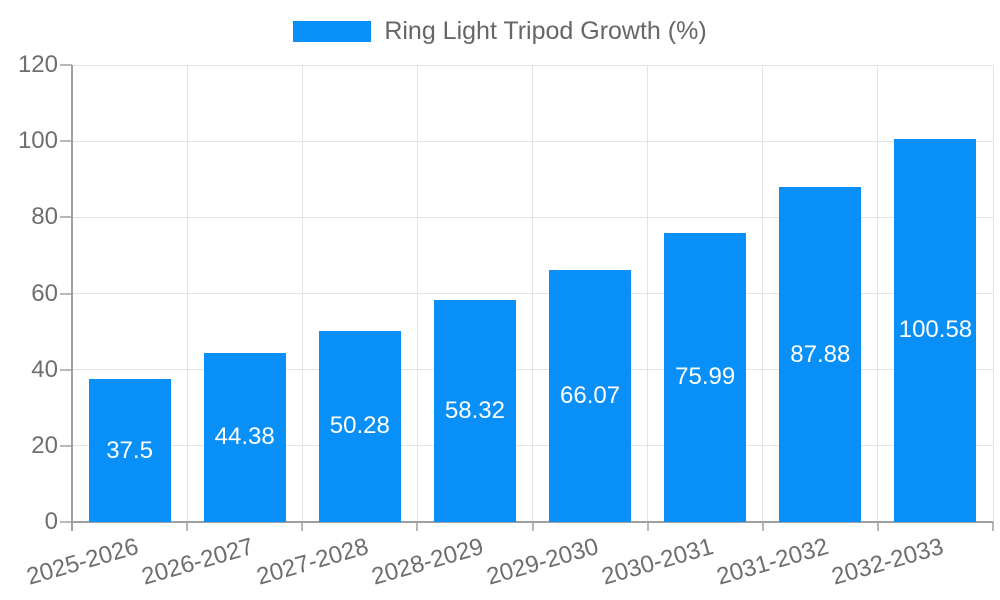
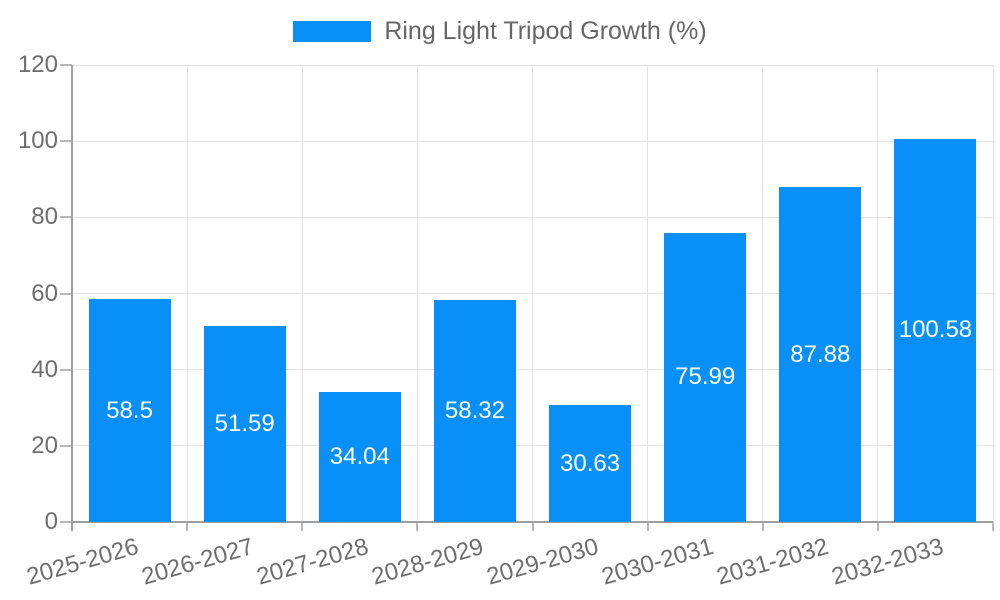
2025-2026: 37.5 -> 58.5
2026-2027: 44.38 -> 51.59
2027-2028: 50.28 -> 34.04
2029-2030: 66.07 -> 30.63
